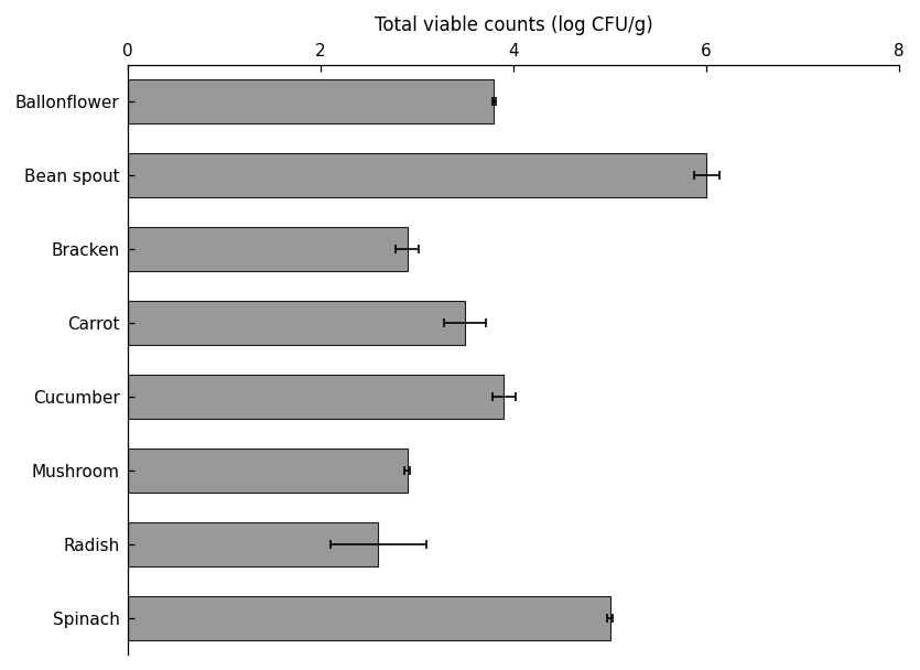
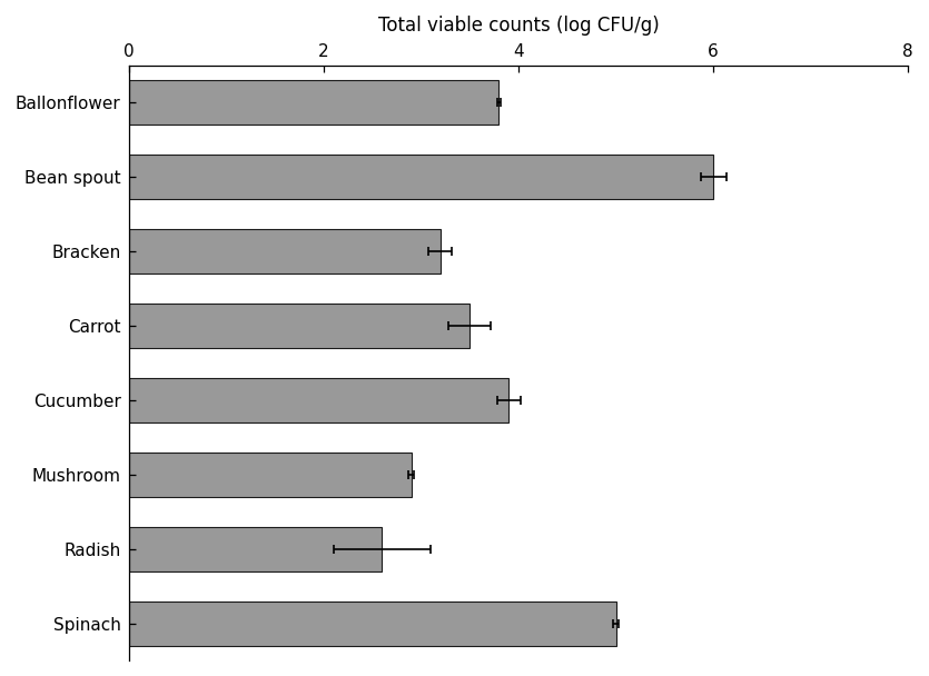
Bracken: 2.9 -> 3.2
